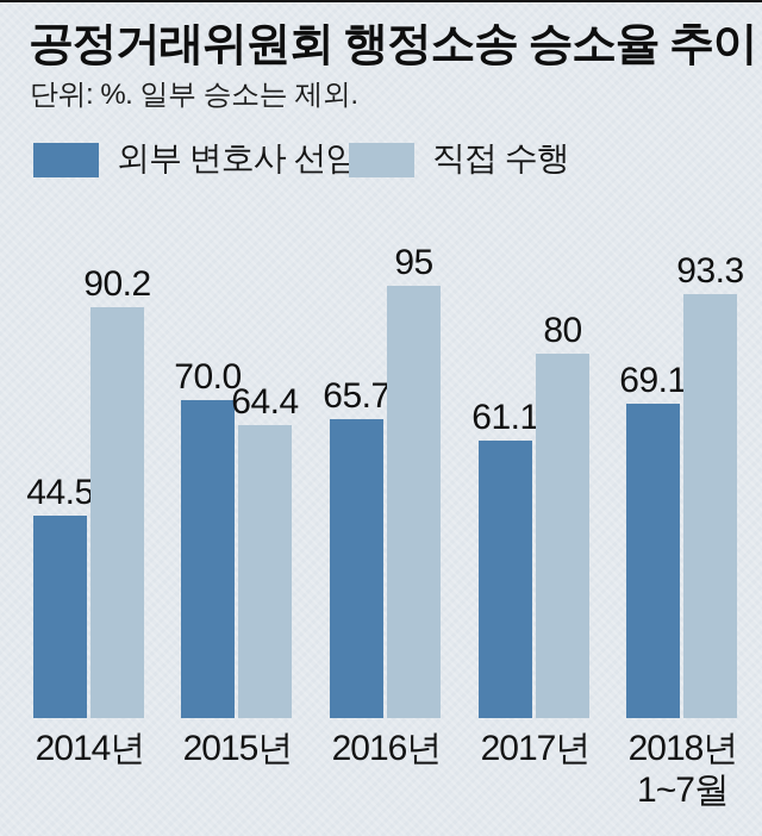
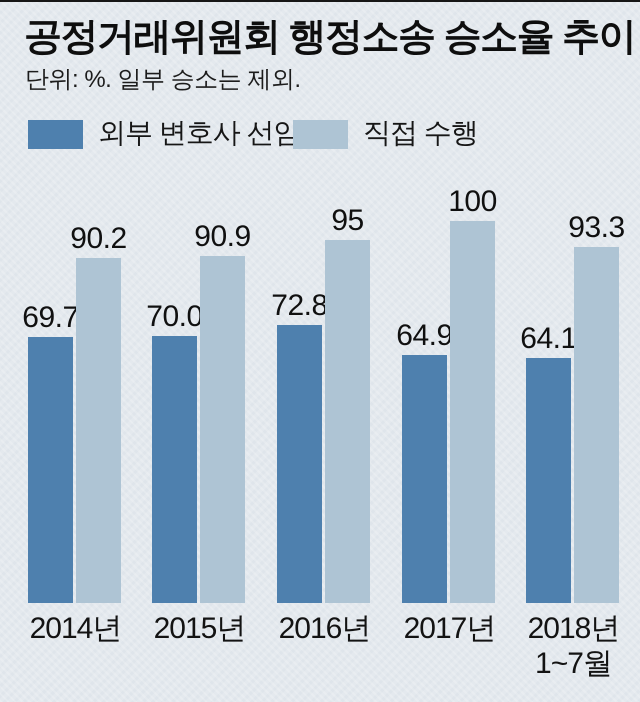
외부 변호사 선임/2014년: 44.5 -> 69.7
직접 수행/2015년: 64.4 -> 90.9
외부 변호사 선임/2016년: 65.7 -> 72.8
외부 변호사 선임/2017년: 61.1 -> 64.9
직접 수행/2017년: 80 -> 100
외부 변호사 선임/2018년 1~7월: 69.1 -> 64.1
